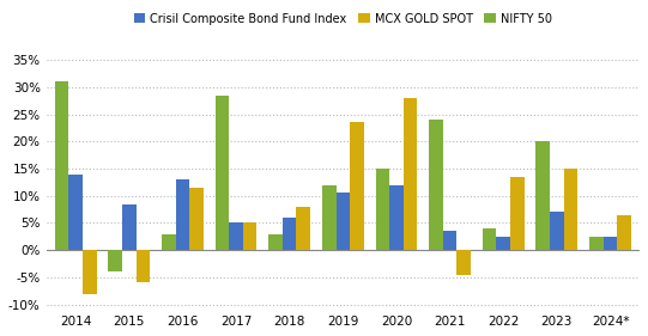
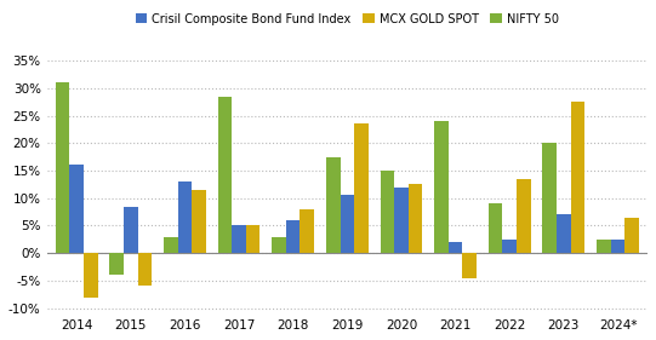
Crisil Composite Bond Fund Index/2014: 14.0% -> 16.0%
NIFTY 50/2019: 12.0% -> 17.5%
MCX GOLD SPOT/2020: 28.0% -> 12.5%
Crisil Composite Bond Fund Index/2021: 3.5% -> 2.0%
NIFTY 50/2022: 4.0% -> 9.0%
MCX GOLD SPOT/2023: 15.0% -> 27.5%
